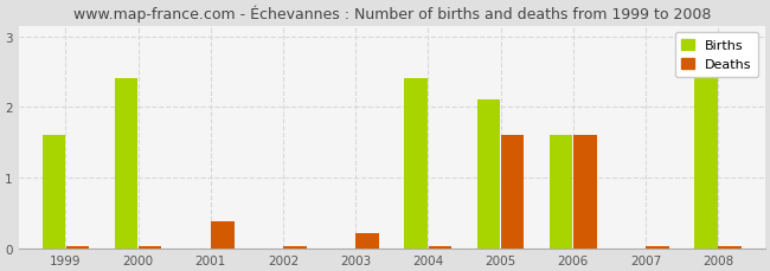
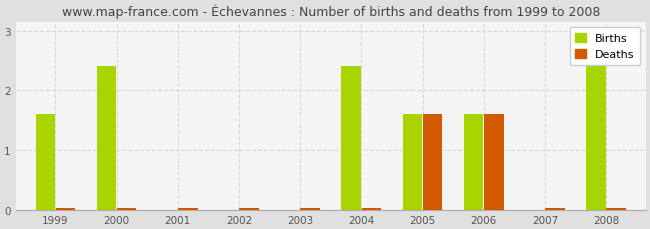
Deaths/2001: 0.38 -> 0.04
Deaths/2003: 0.22 -> 0.04
Births/2005: 2.1 -> 1.6
